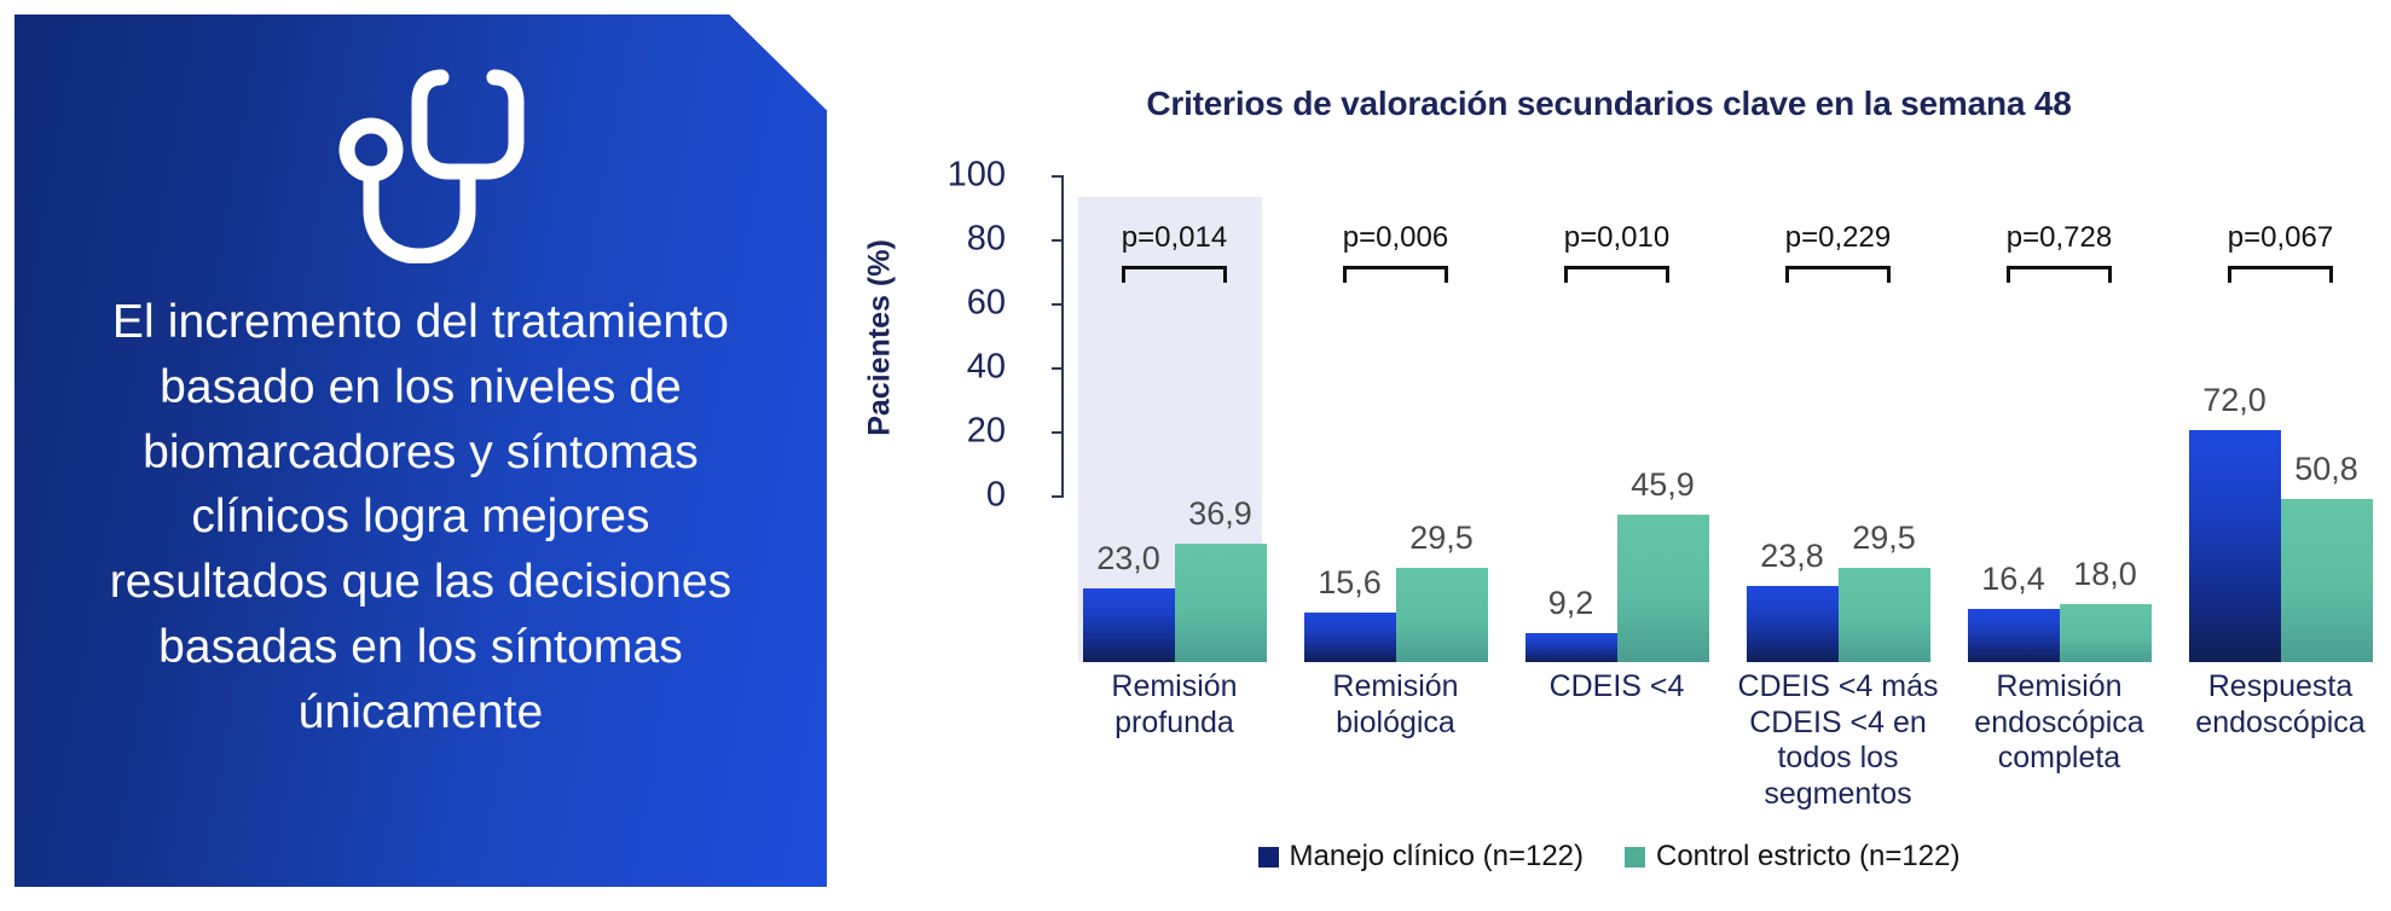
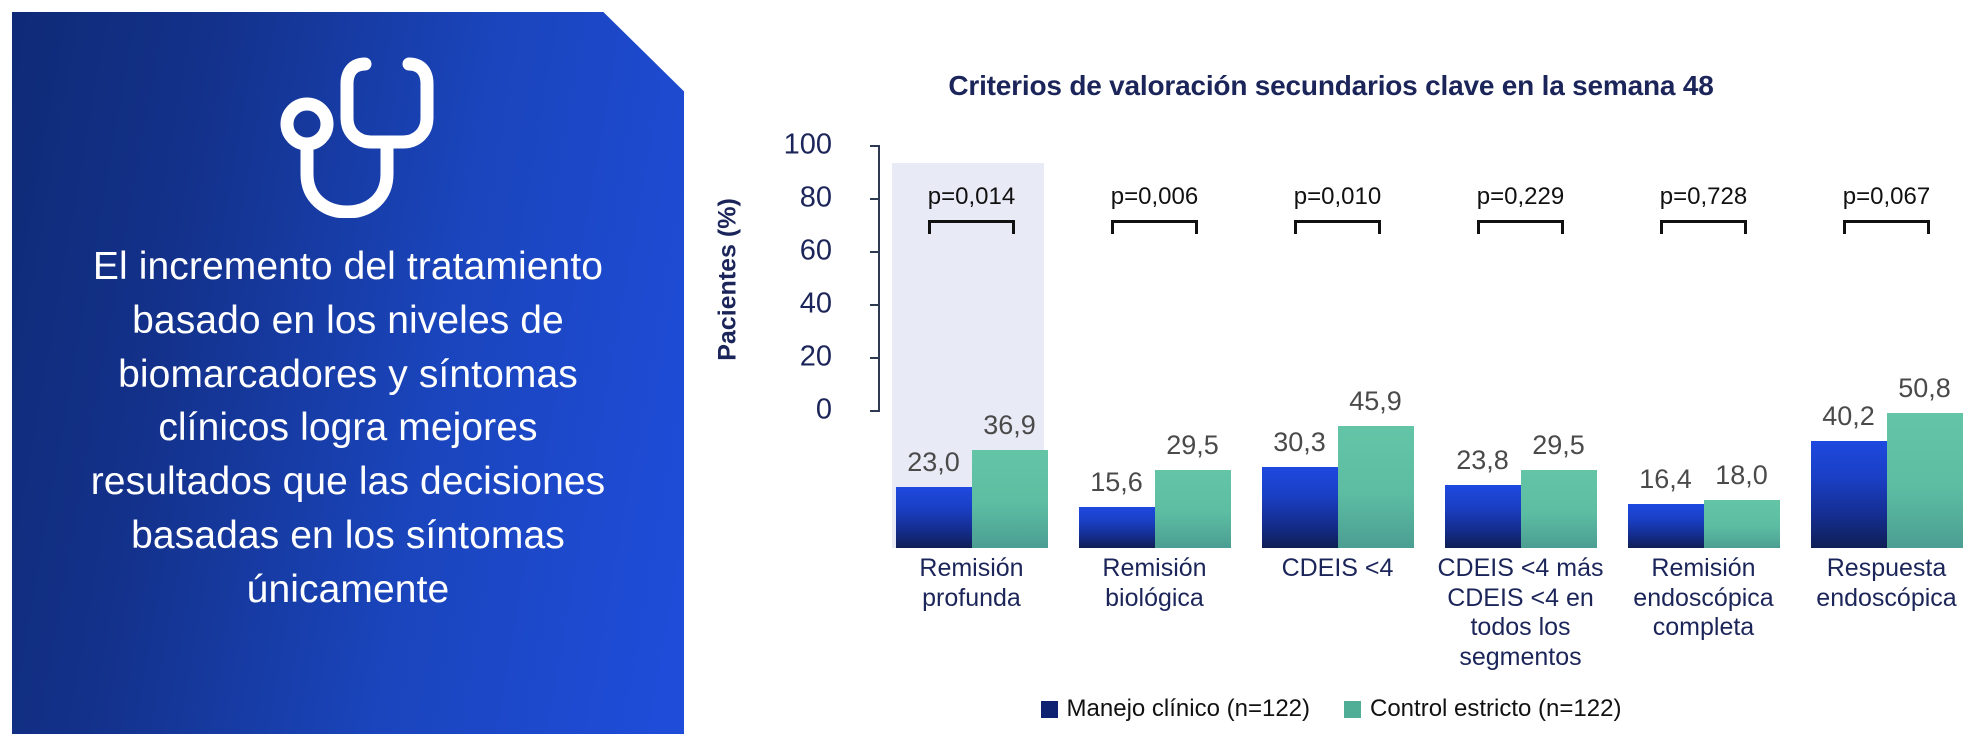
Manejo clínico (n=122)/CDEIS <4: 9,2 -> 30,3
Manejo clínico (n=122)/Respuesta endoscópica: 72,0 -> 40,2
